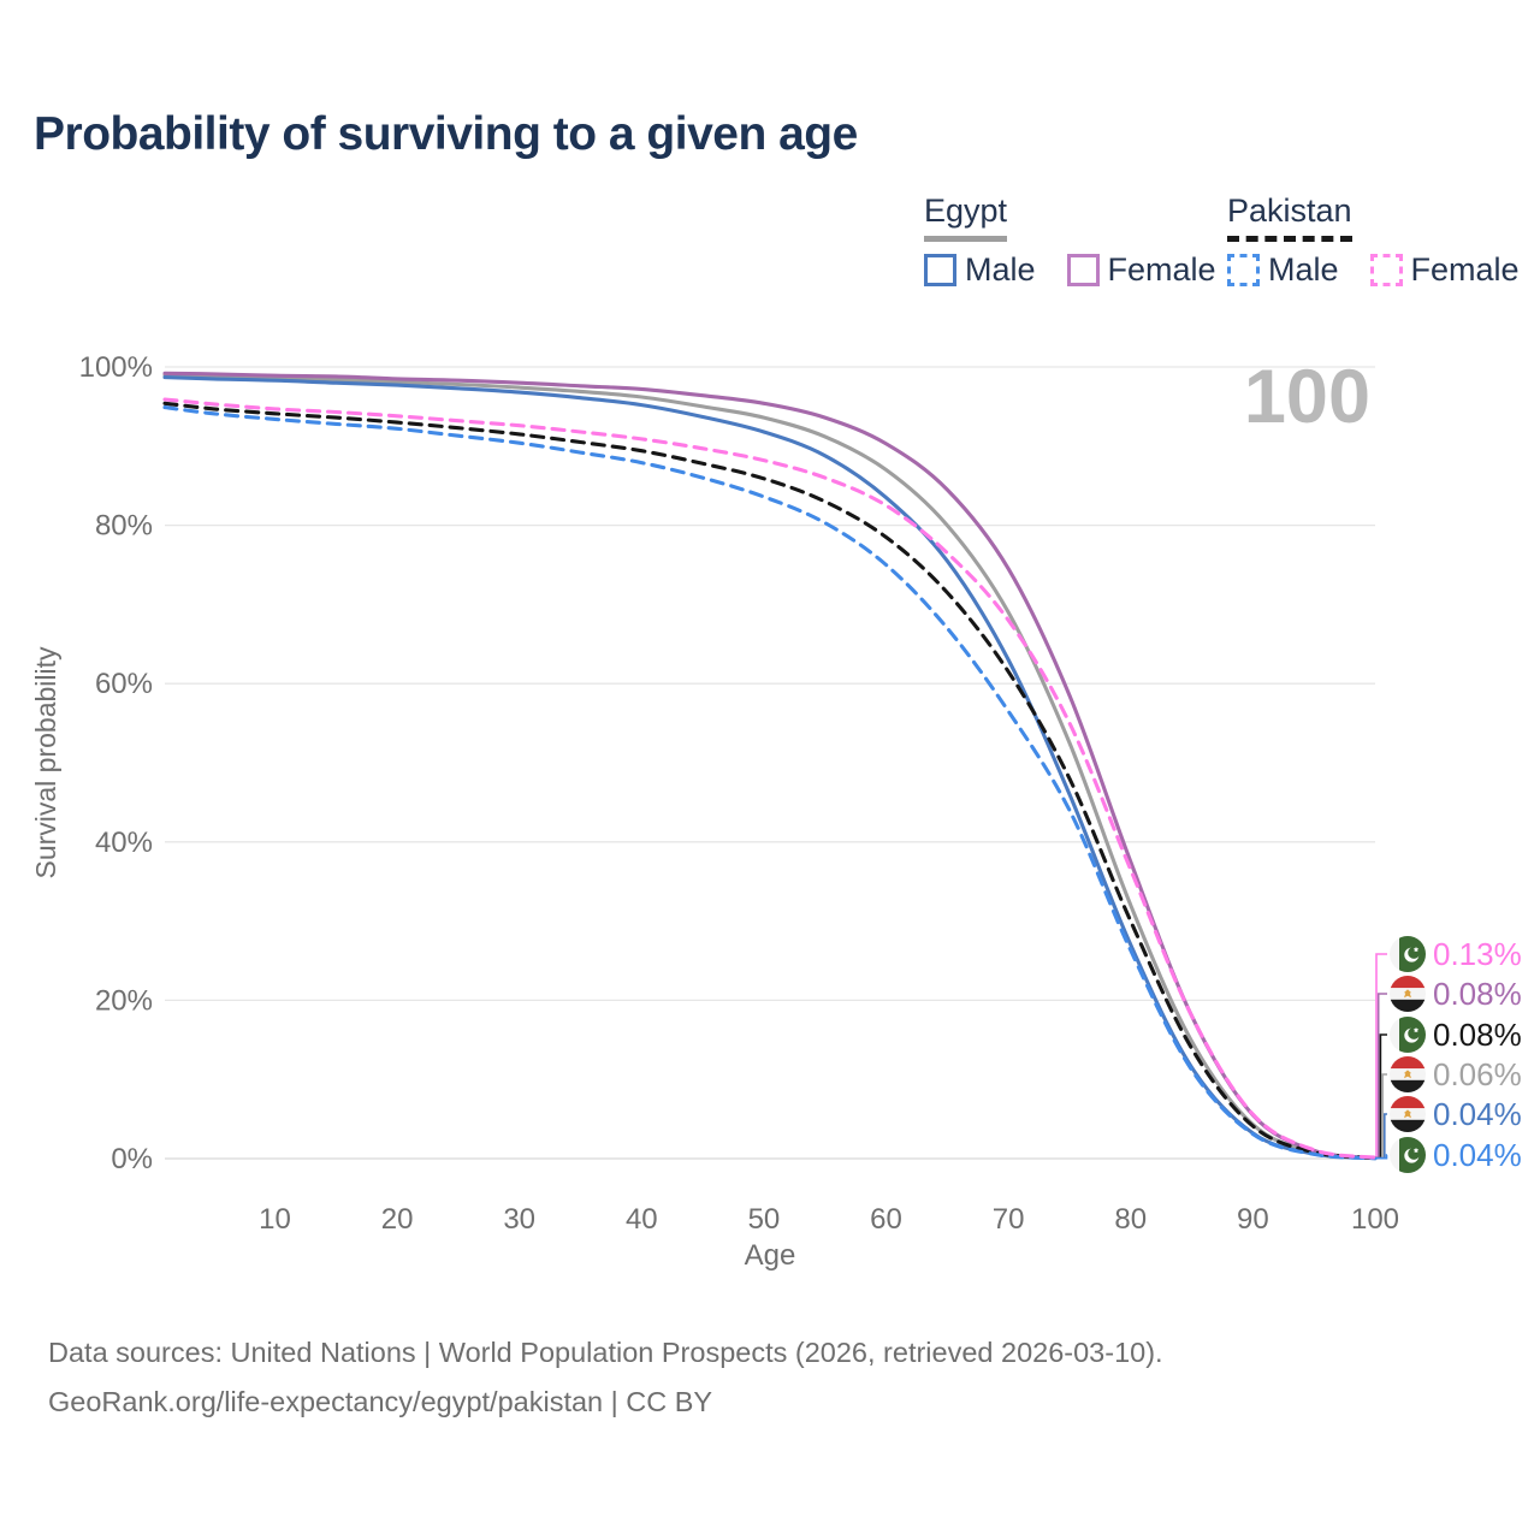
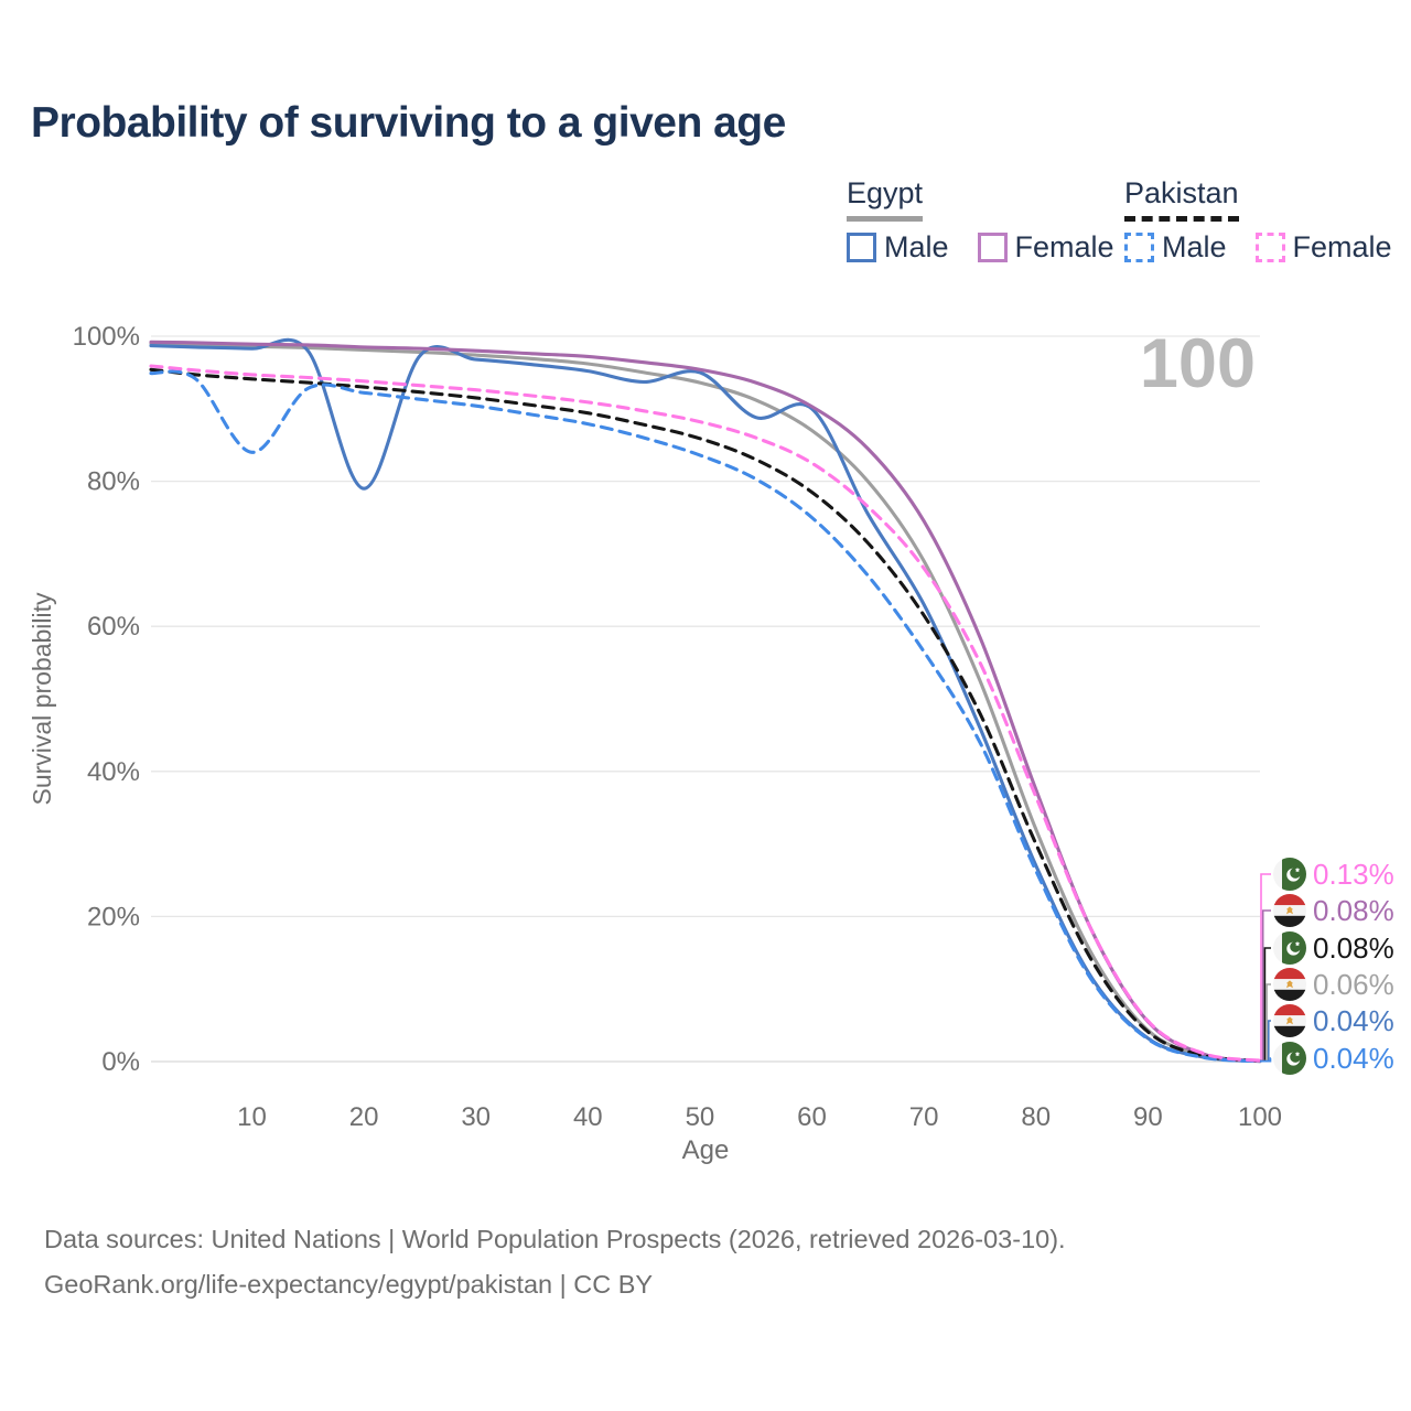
Pakistan Male/10: 93% -> 84%
Egypt Male/20: 98% -> 79%
Egypt Male/50: 92% -> 95%
Egypt Male/60: 84% -> 90%
